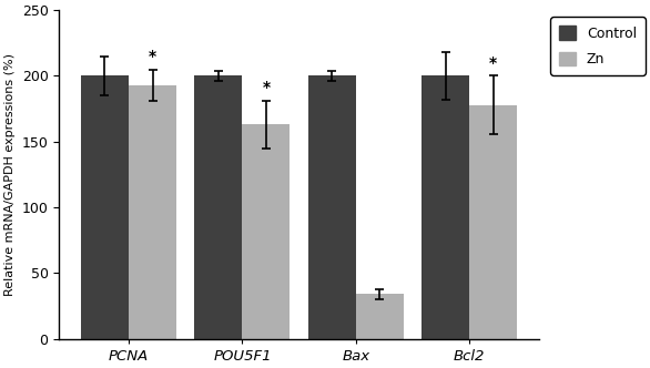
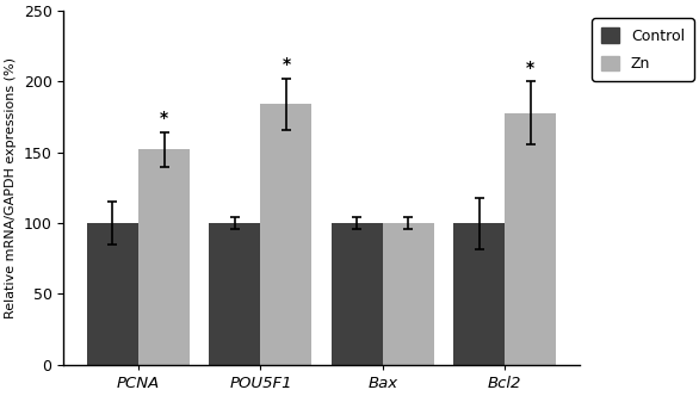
Control/PCNA: 200 -> 100
Zn/PCNA: 193 -> 152
Control/POU5F1: 200 -> 100
Zn/POU5F1: 163 -> 184
Control/Bax: 200 -> 100
Zn/Bax: 34 -> 100
Control/Bcl2: 200 -> 100
